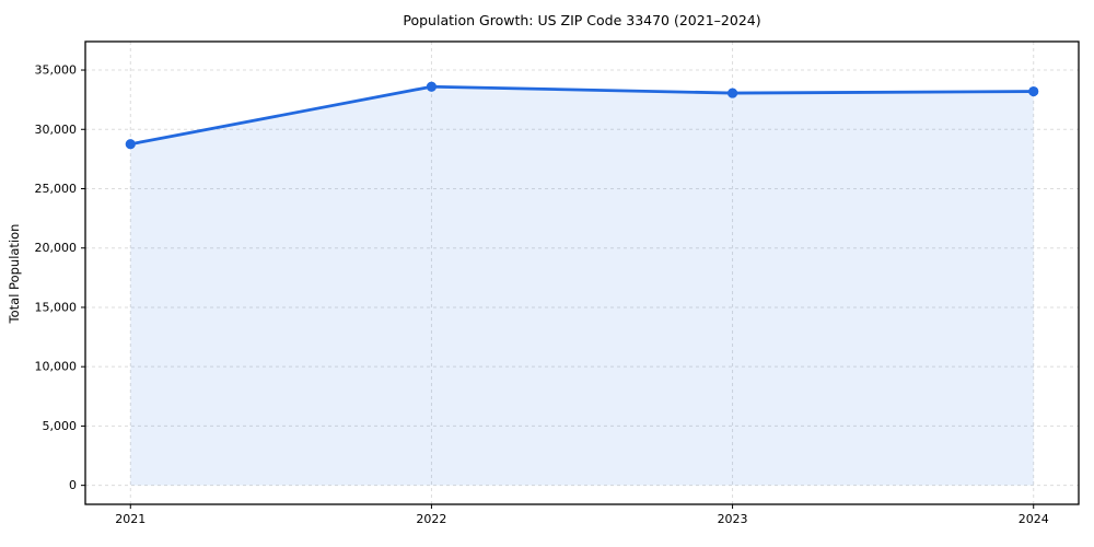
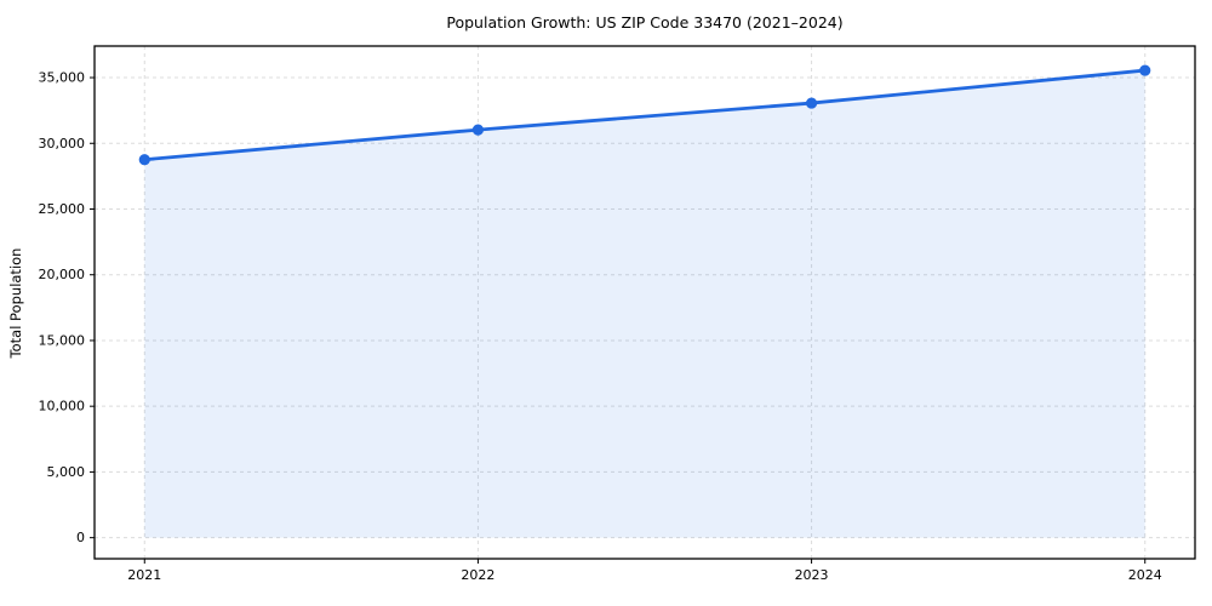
2022: 33600 -> 31000
2024: 33200 -> 35600
